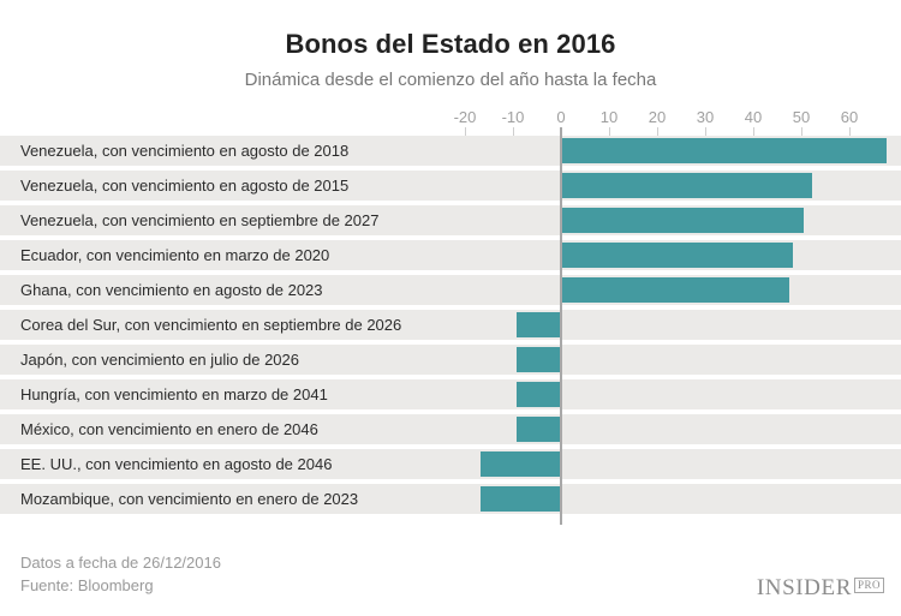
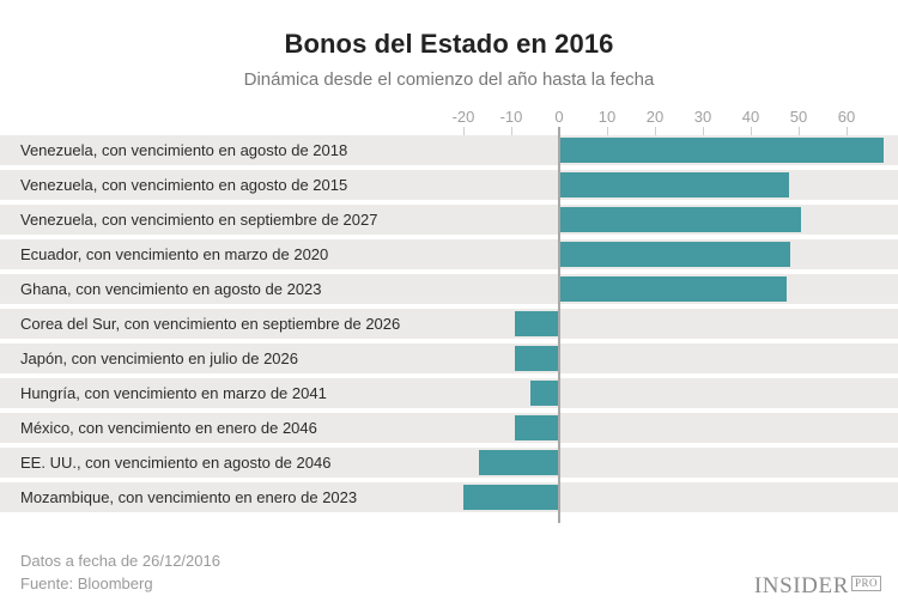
Venezuela, con vencimiento en agosto de 2015: 52 -> 48
Hungría, con vencimiento en marzo de 2041: -9 -> -6
Mozambique, con vencimiento en enero de 2023: -17 -> -20
